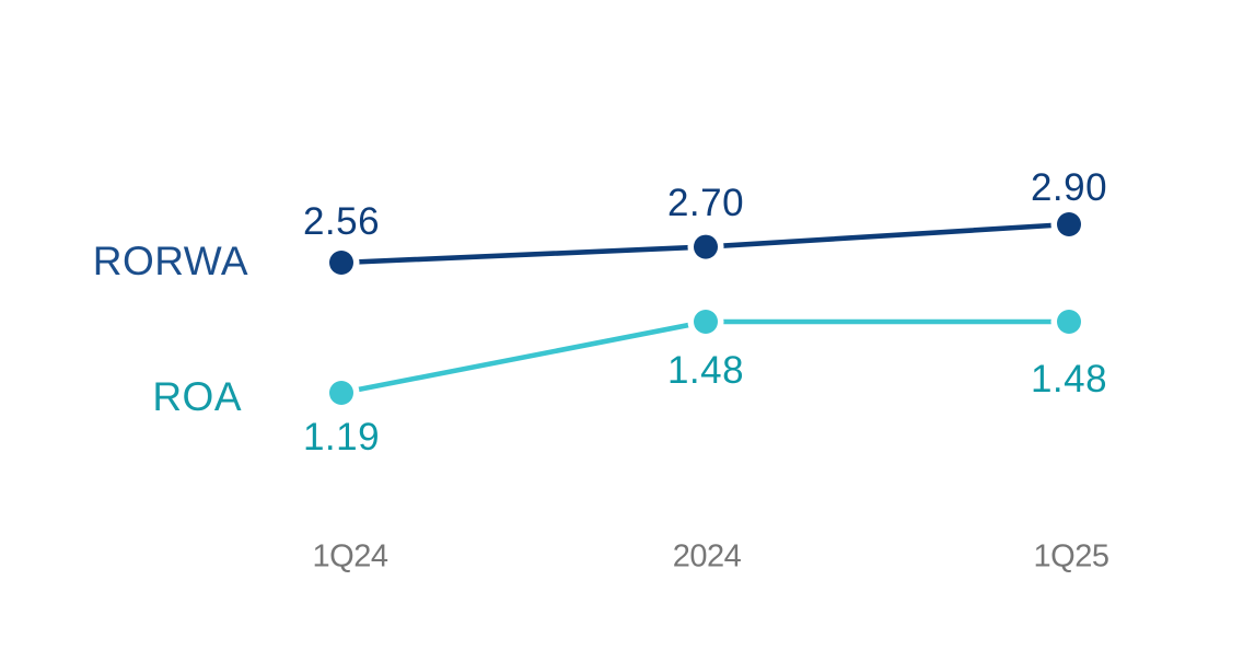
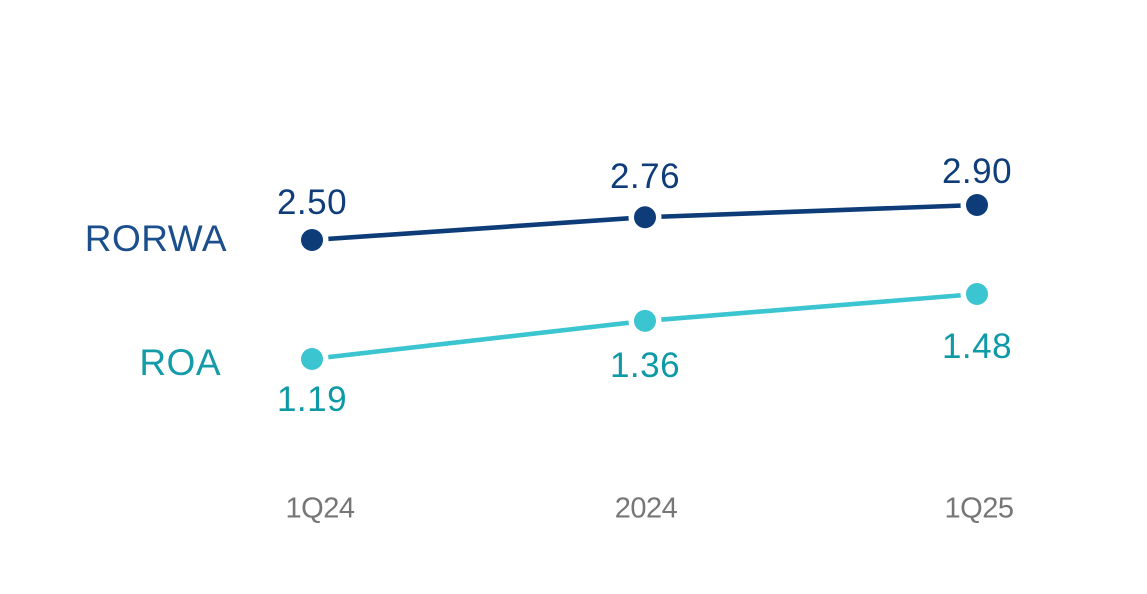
RORWA/1Q24: 2.56 -> 2.50
RORWA/2024: 2.70 -> 2.76
ROA/2024: 1.48 -> 1.36
